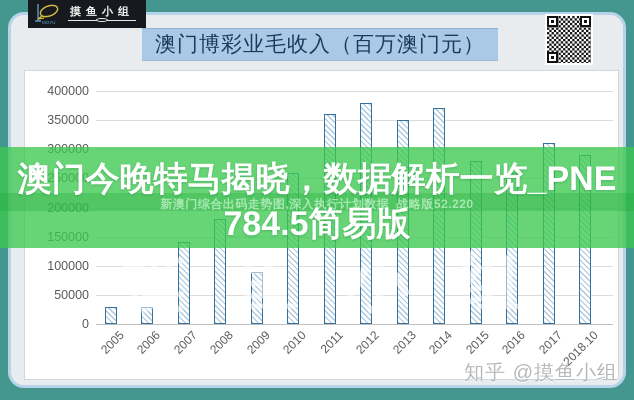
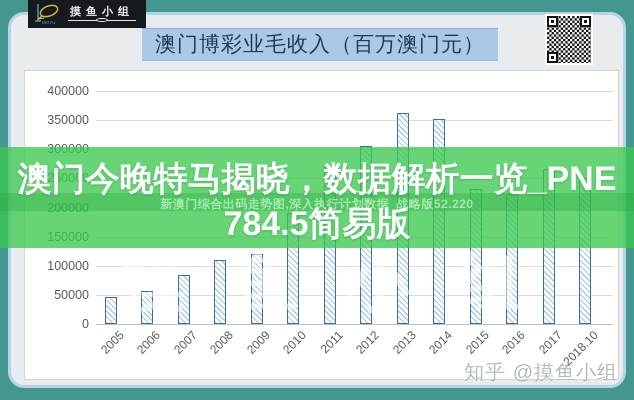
2005: 30000 -> 50000
2006: 30000 -> 60000
2007: 140000 -> 80000
2008: 180000 -> 110000
2009: 90000 -> 120000
2010: 260000 -> 190000
2011: 360000 -> 270000
2012: 380000 -> 300000
2013: 350000 -> 360000
2014: 370000 -> 350000
2015: 280000 -> 230000
2016: 260000 -> 220000
2017: 310000 -> 270000
2018.10: 290000 -> 250000
